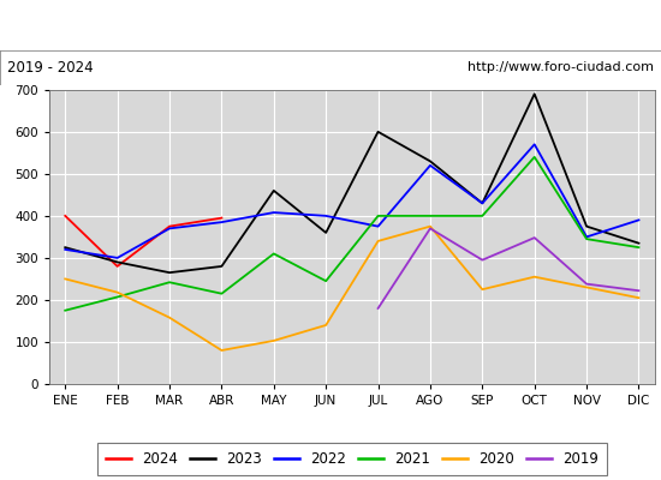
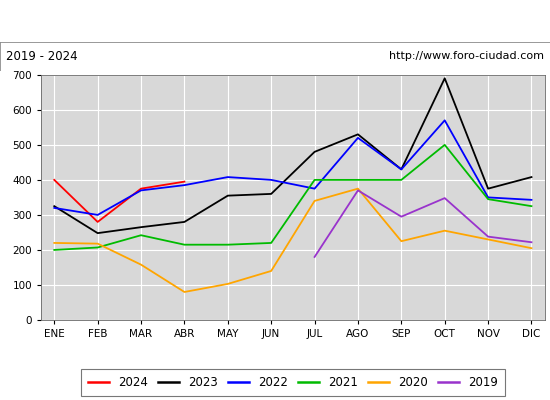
2021/ENE: 175 -> 200
2020/ENE: 250 -> 220
2023/FEB: 290 -> 248
2023/MAY: 460 -> 355
2021/MAY: 310 -> 215
2021/JUN: 245 -> 220
2023/JUL: 600 -> 480
2021/OCT: 540 -> 500
2023/DIC: 335 -> 408
2022/DIC: 390 -> 343
